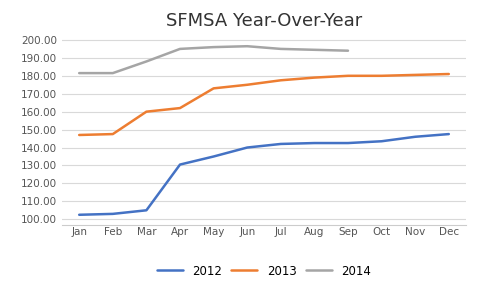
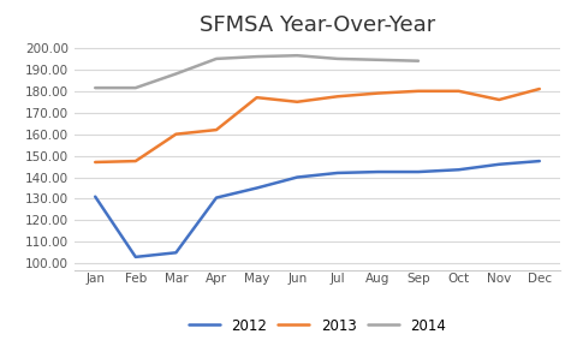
2012/Jan: 102 -> 131
2013/May: 173 -> 177
2013/Nov: 180 -> 176
